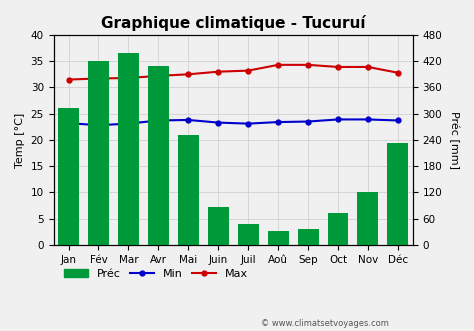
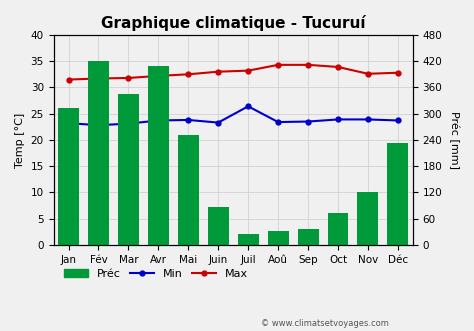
Préc/Mar: 438 -> 345
Préc/Juil: 48 -> 25
Min/Juil: 23.1 -> 26.4
Max/Nov: 33.9 -> 32.6
